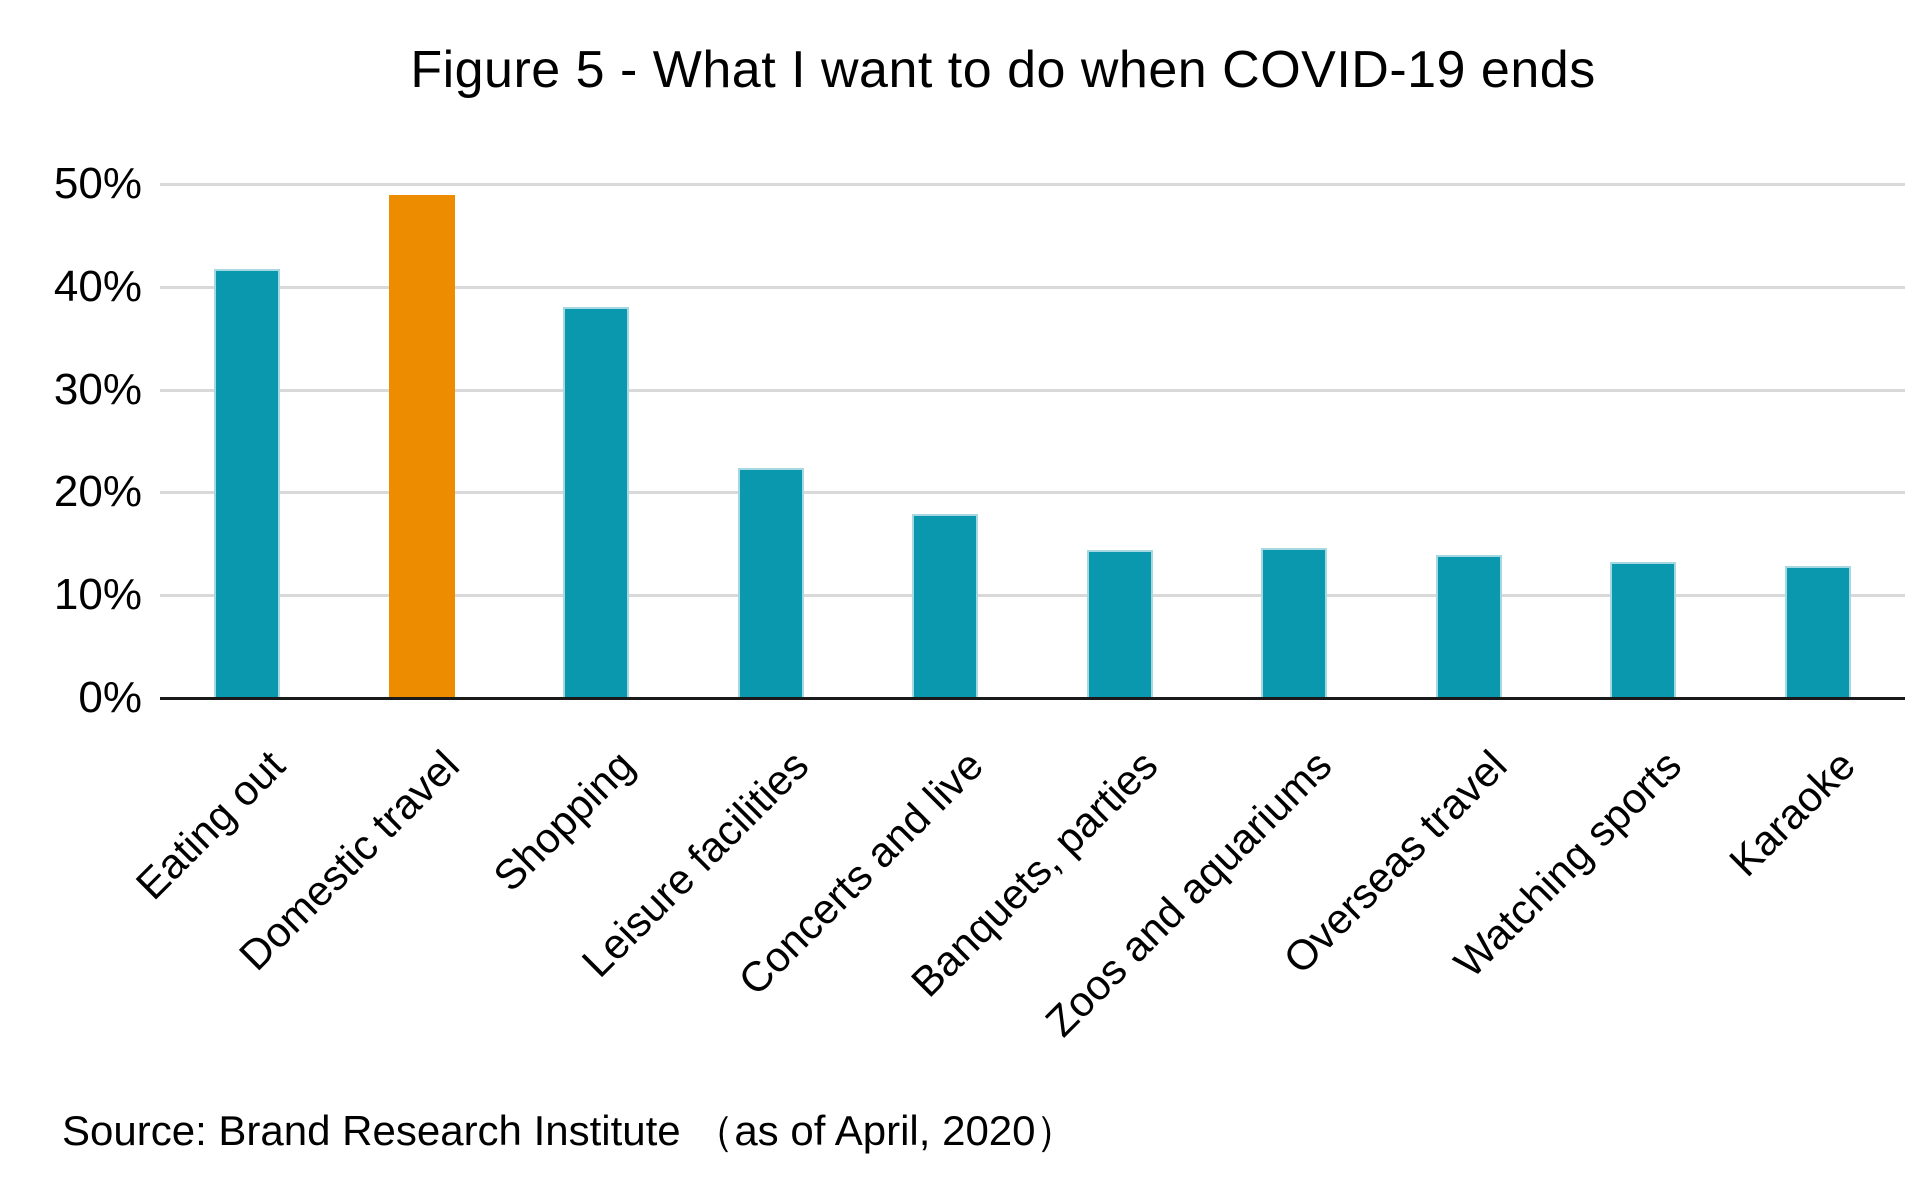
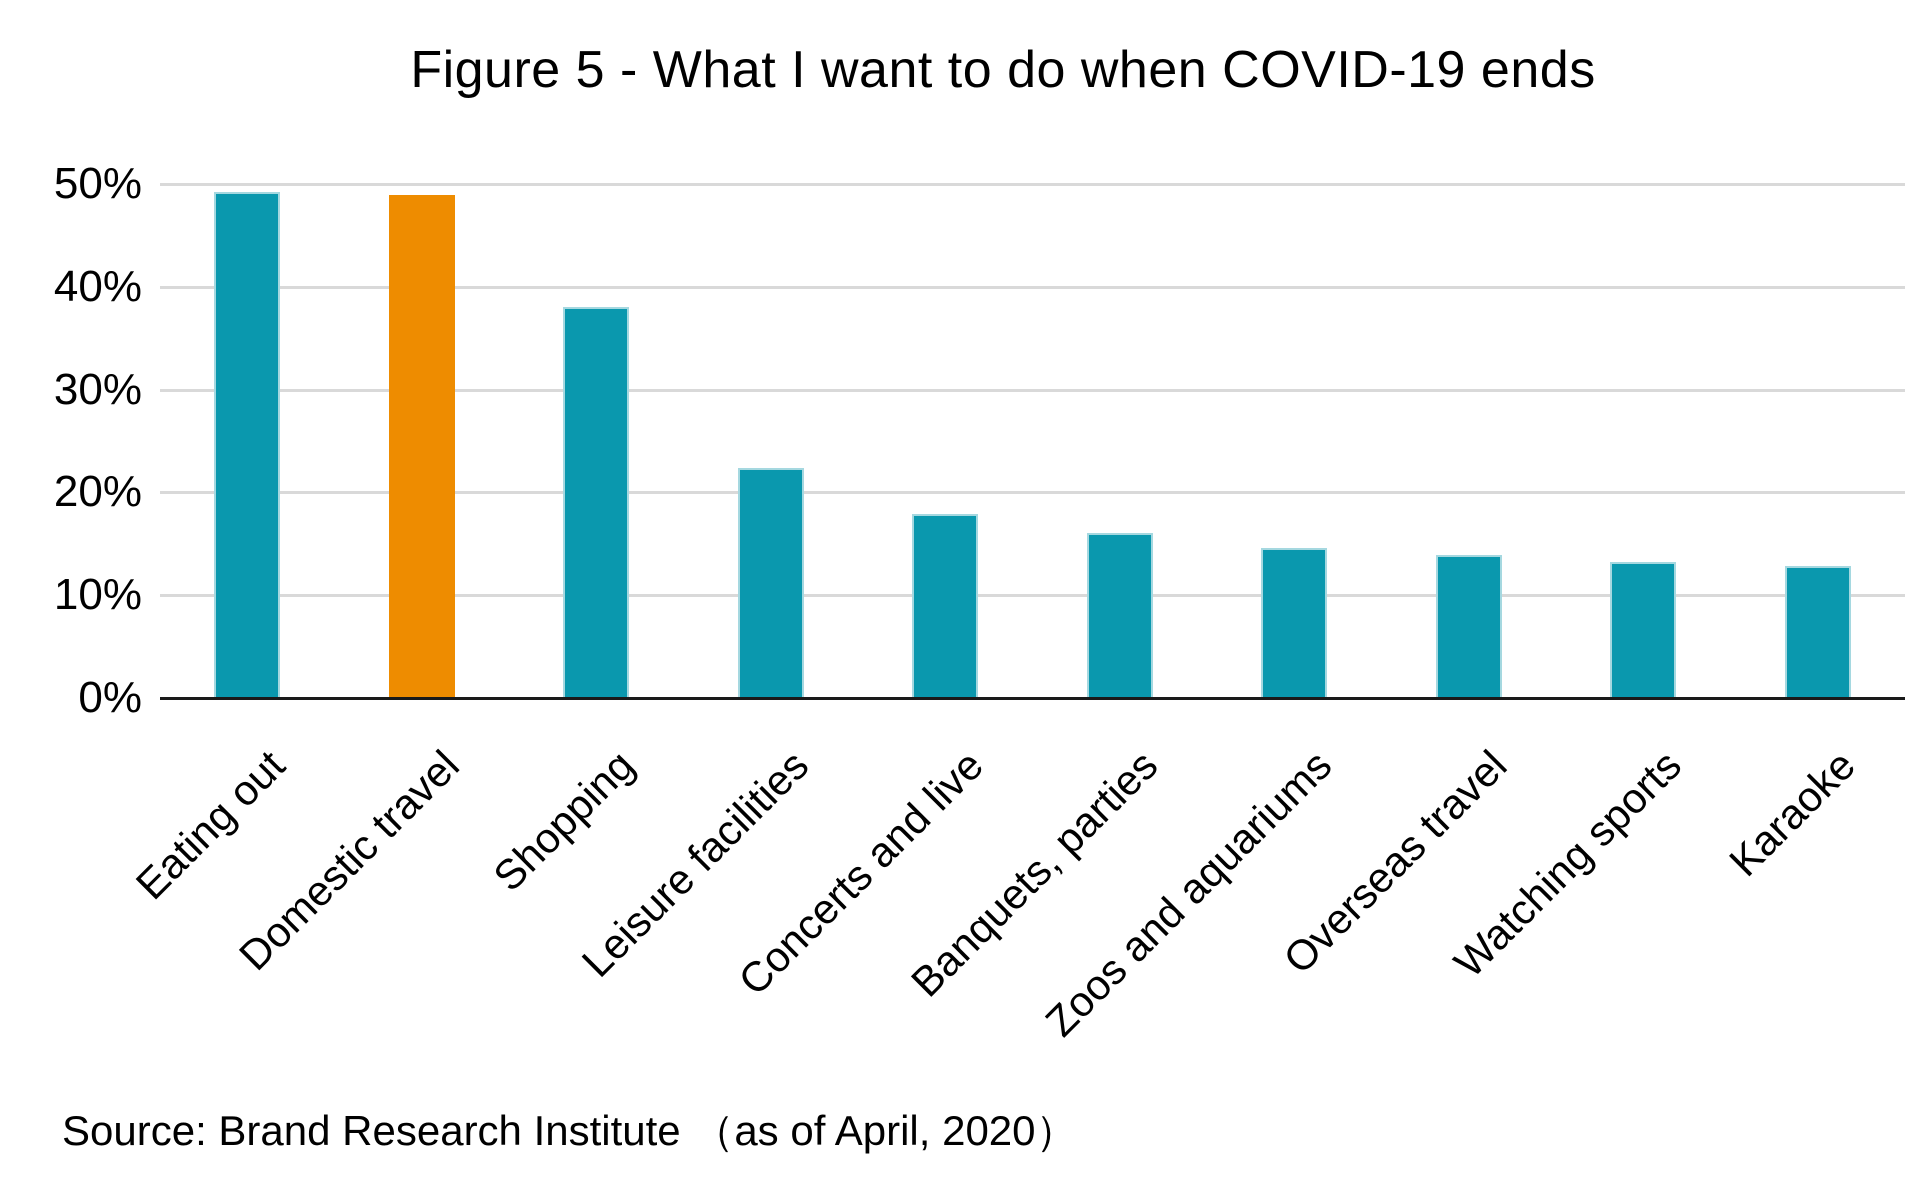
Eating out: 41.7% -> 49.2%
Banquets, parties: 14.4% -> 16.1%
